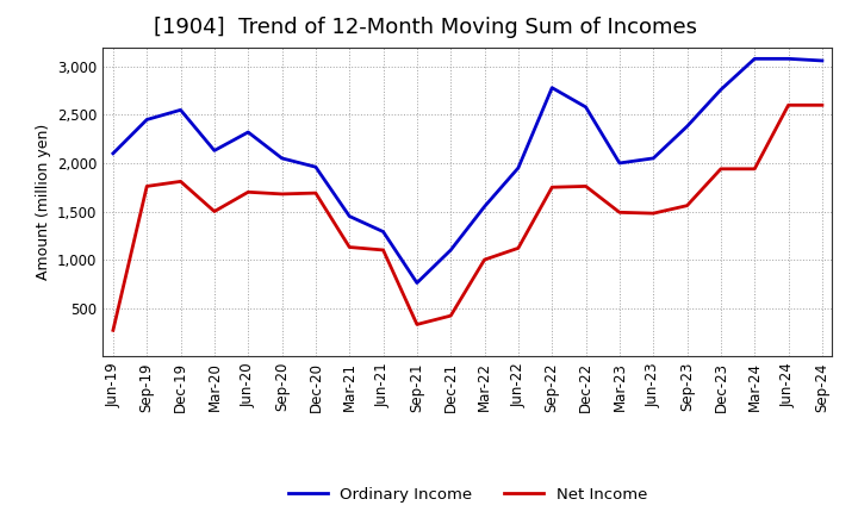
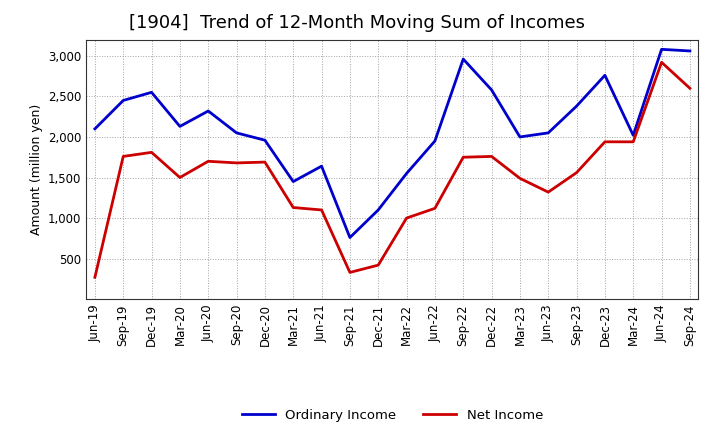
Ordinary Income/Jun-21: 1,290 -> 1,640
Ordinary Income/Sep-22: 2,780 -> 2,960
Net Income/Jun-23: 1,480 -> 1,320
Ordinary Income/Mar-24: 3,080 -> 2,020
Net Income/Jun-24: 2,600 -> 2,920
